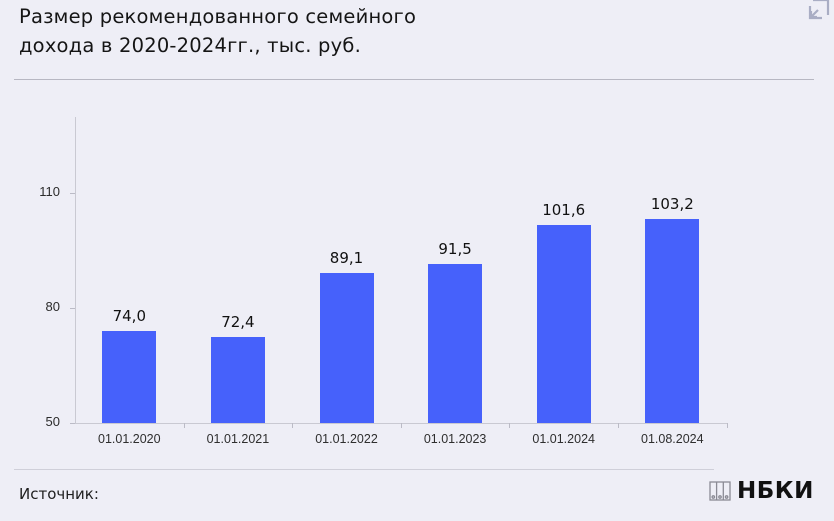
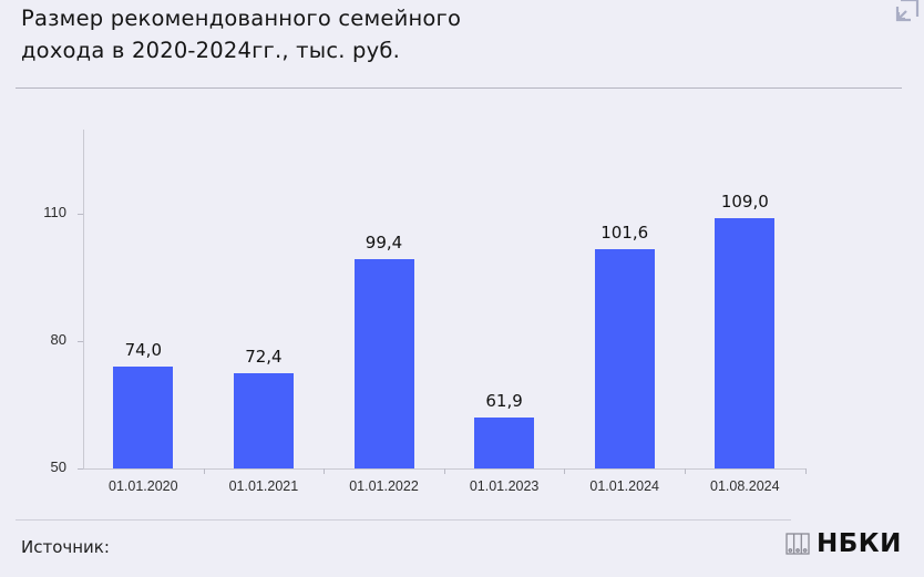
01.01.2022: 89,1 -> 99,4
01.01.2023: 91,5 -> 61,9
01.08.2024: 103,2 -> 109,0
